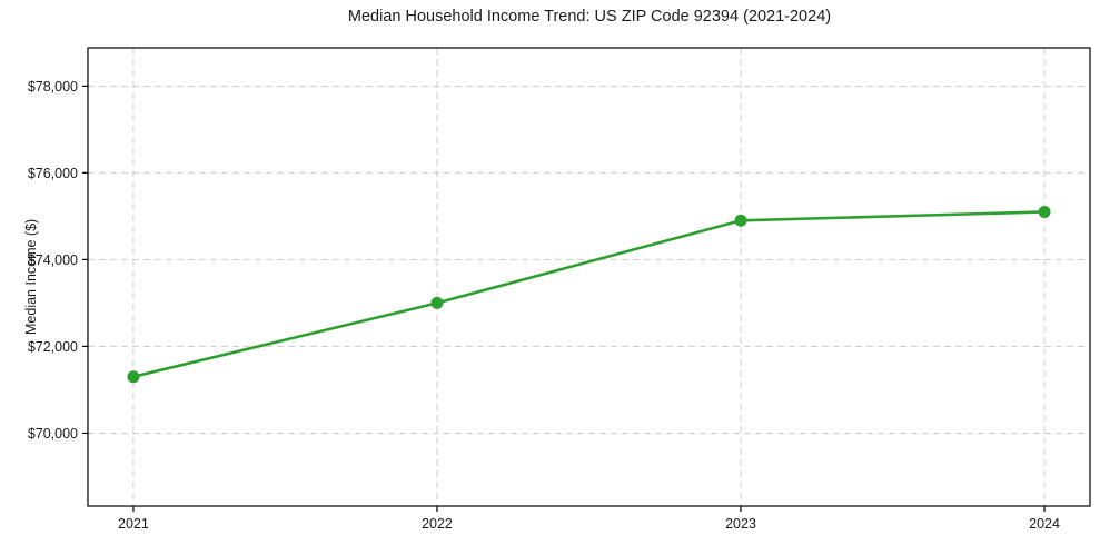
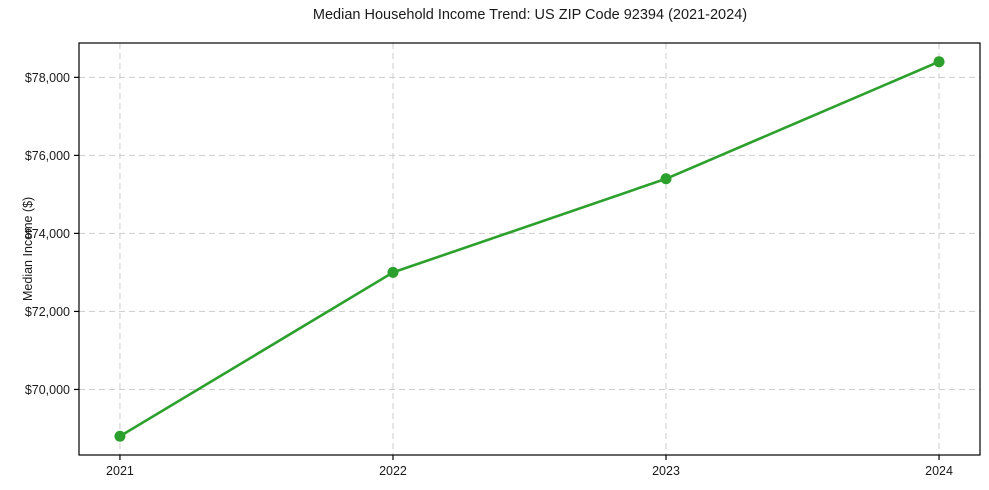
2021: $71300 -> $68800
2023: $74900 -> $75400
2024: $75100 -> $78400
